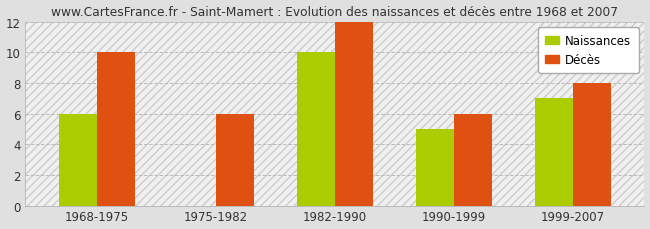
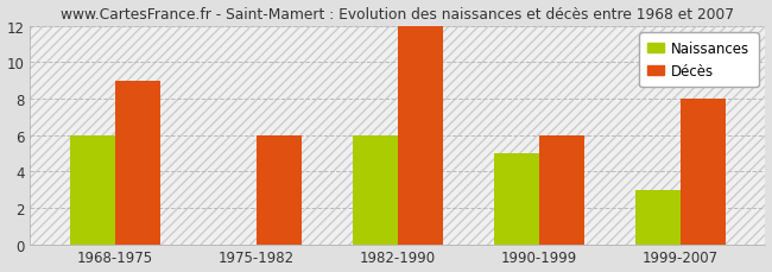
Décès/1968-1975: 10 -> 9
Naissances/1982-1990: 10 -> 6
Naissances/1999-2007: 7 -> 3
